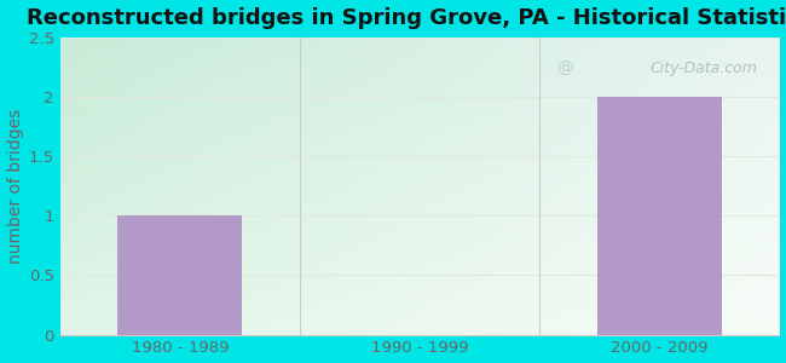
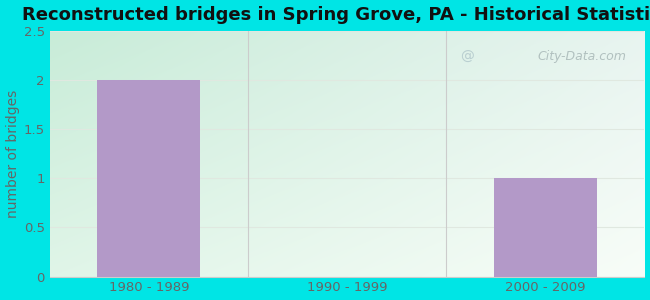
1980 - 1989: 1 -> 2
2000 - 2009: 2 -> 1
